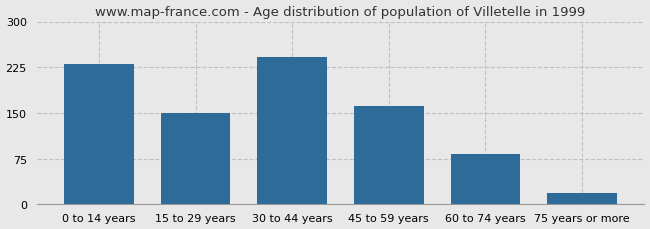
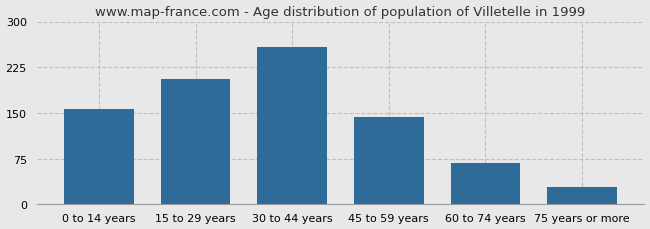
0 to 14 years: 230 -> 156
15 to 29 years: 150 -> 206
30 to 44 years: 242 -> 258
45 to 59 years: 162 -> 144
60 to 74 years: 82 -> 68
75 years or more: 18 -> 28
